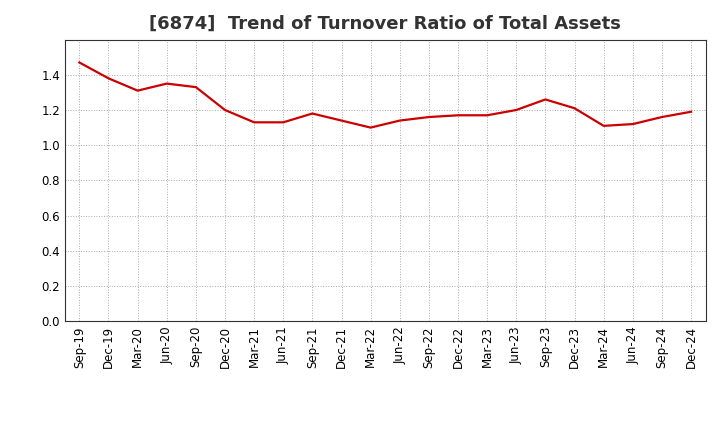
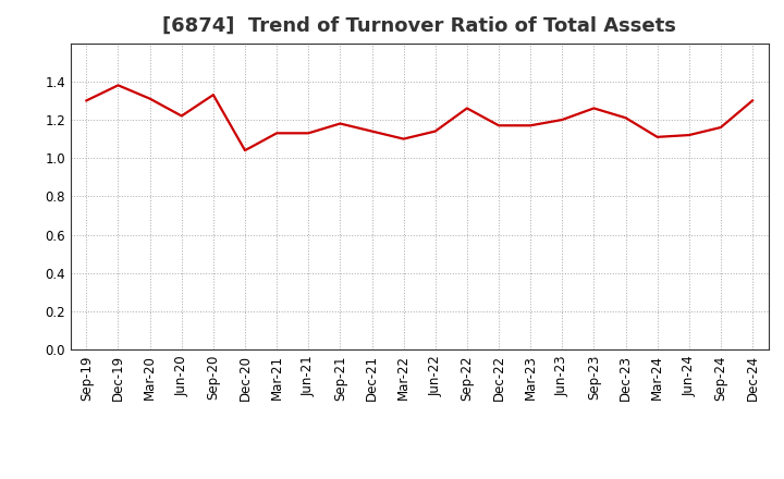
Sep-19: 1.47 -> 1.30
Jun-20: 1.35 -> 1.22
Dec-20: 1.20 -> 1.04
Sep-22: 1.16 -> 1.26
Dec-24: 1.19 -> 1.30
